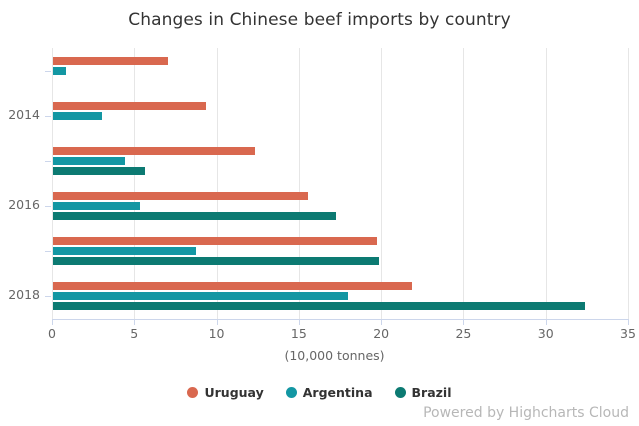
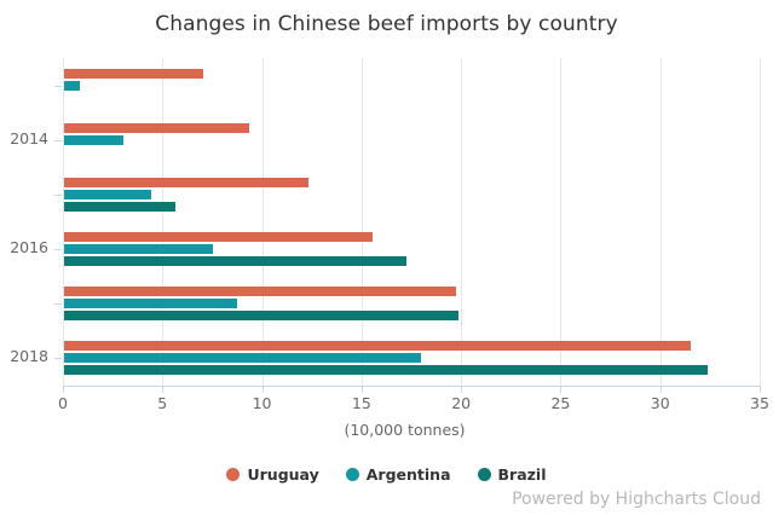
Argentina/2016: 5.3 -> 7.5
Uruguay/2018: 21.8 -> 31.5
